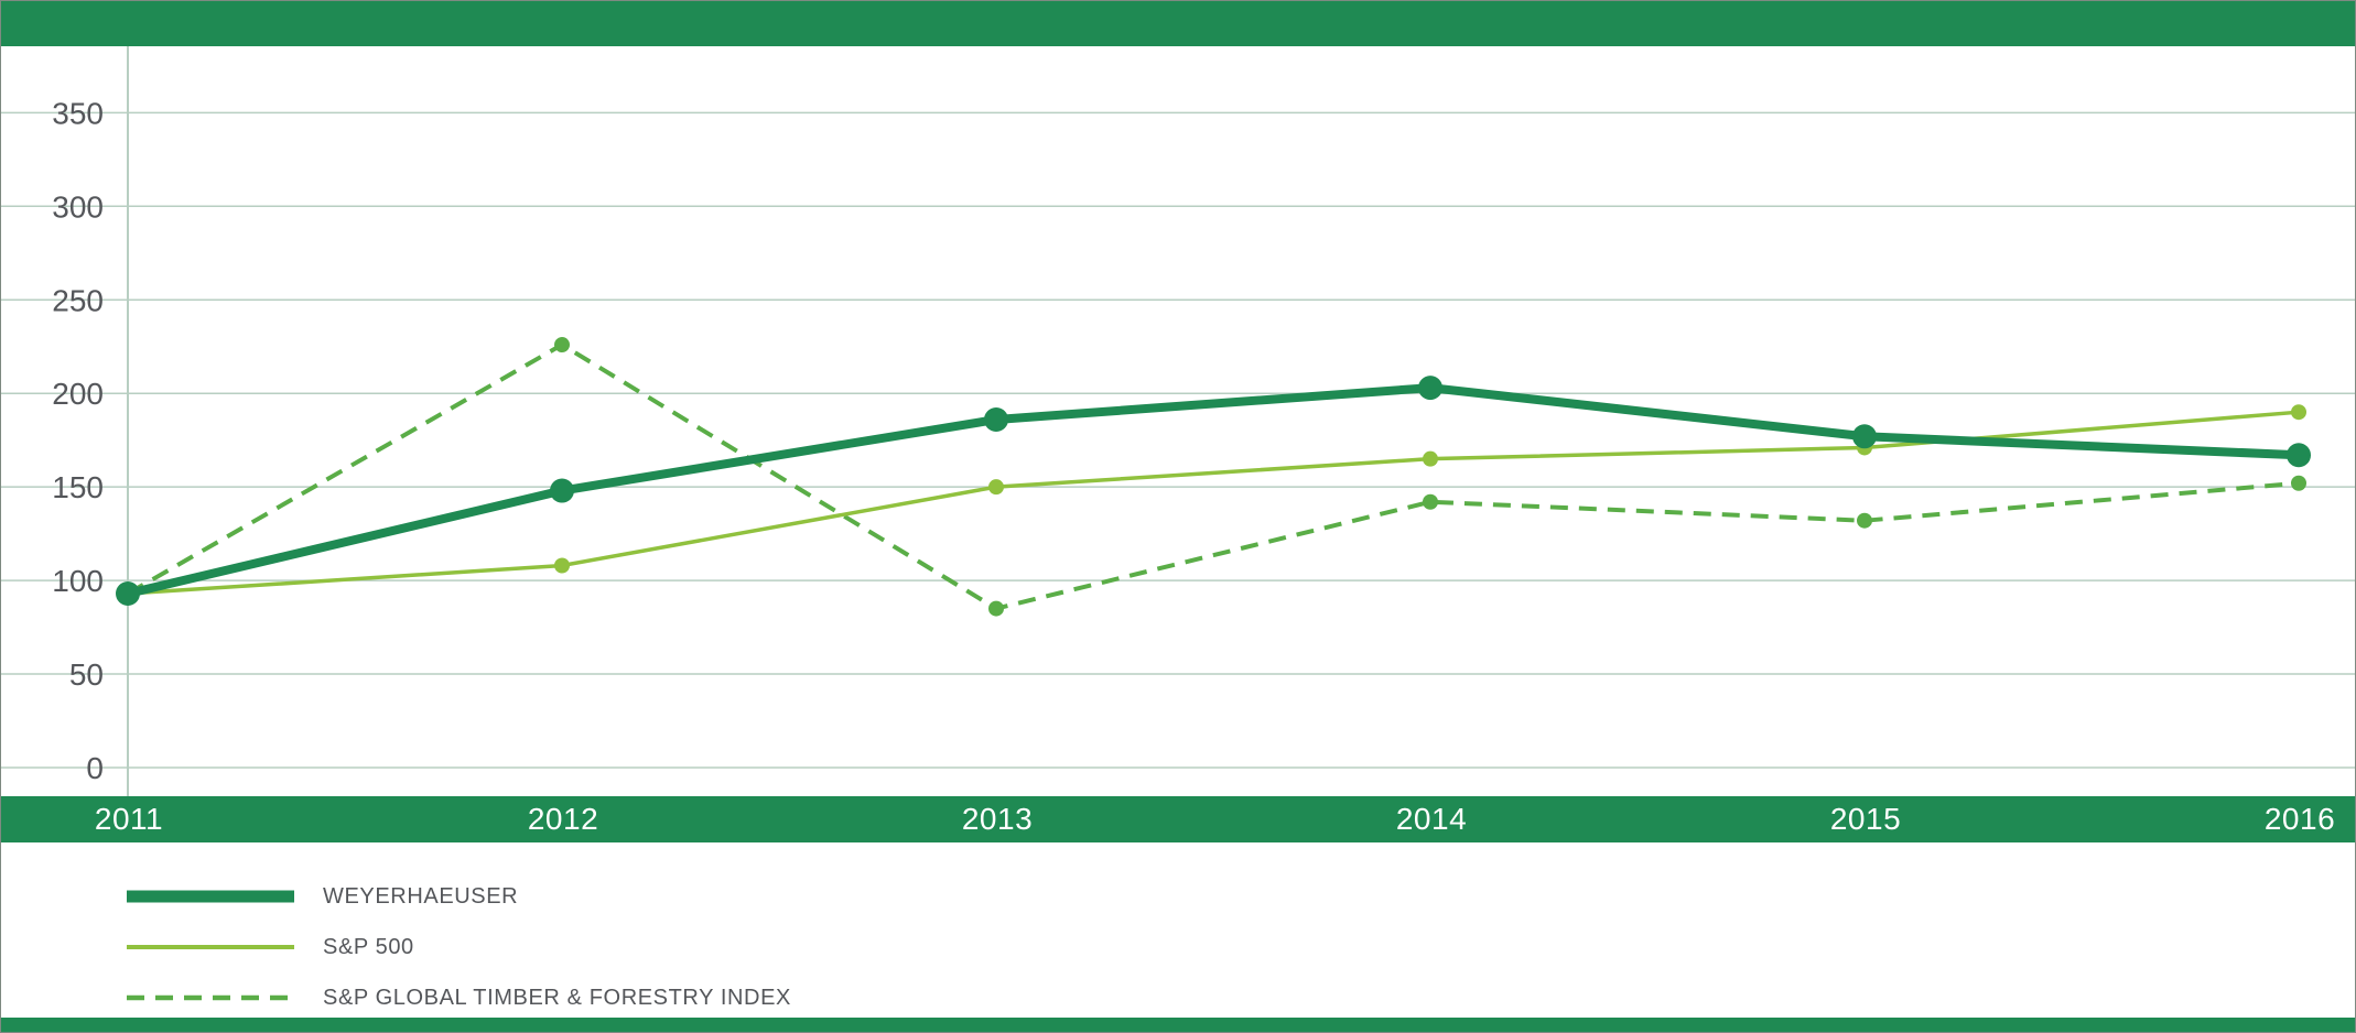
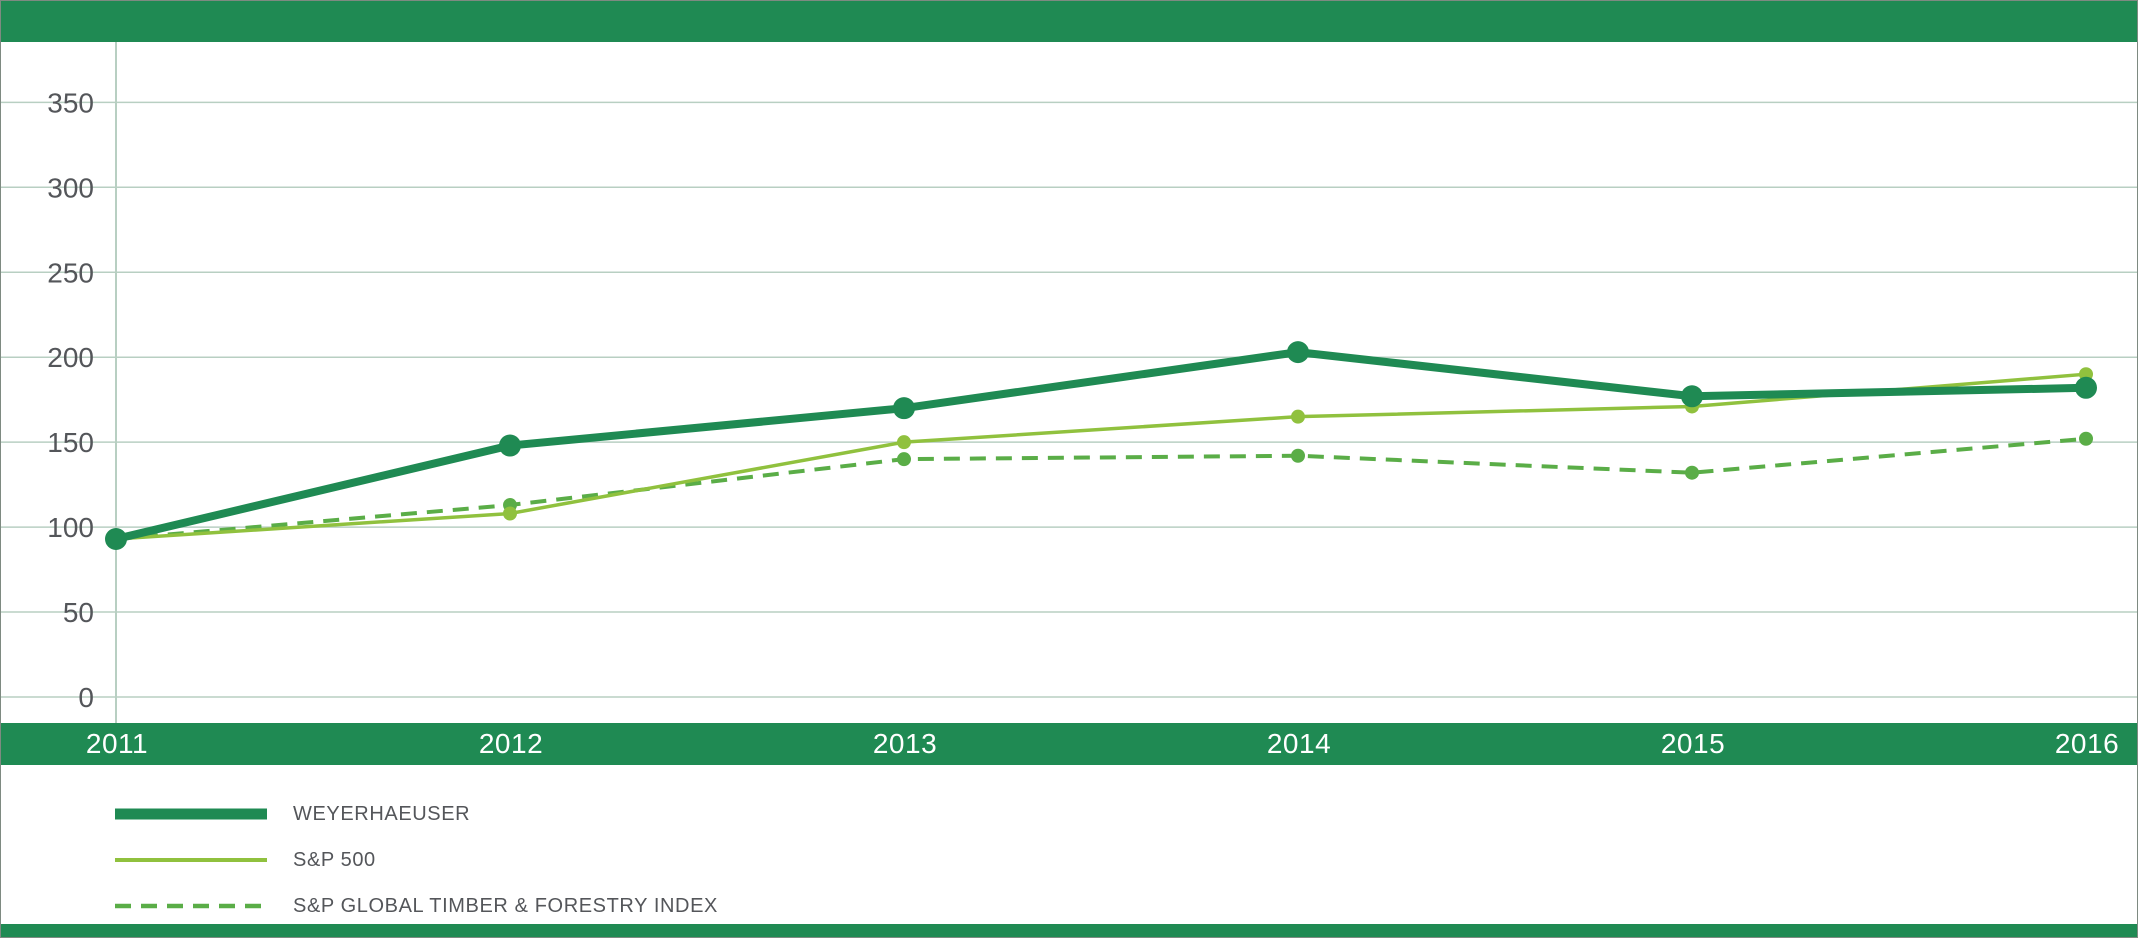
S&P GLOBAL TIMBER & FORESTRY INDEX/2012: 226 -> 113
WEYERHAEUSER/2013: 186 -> 170
S&P GLOBAL TIMBER & FORESTRY INDEX/2013: 85 -> 140
WEYERHAEUSER/2016: 167 -> 182
